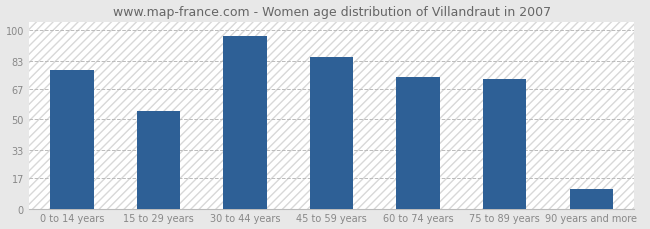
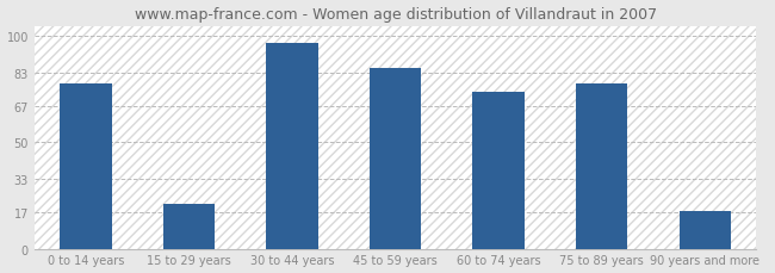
15 to 29 years: 55 -> 21
75 to 89 years: 73 -> 78
90 years and more: 11 -> 18
